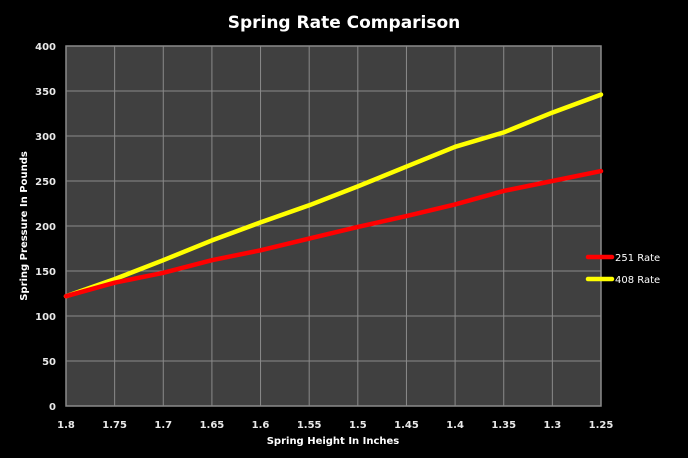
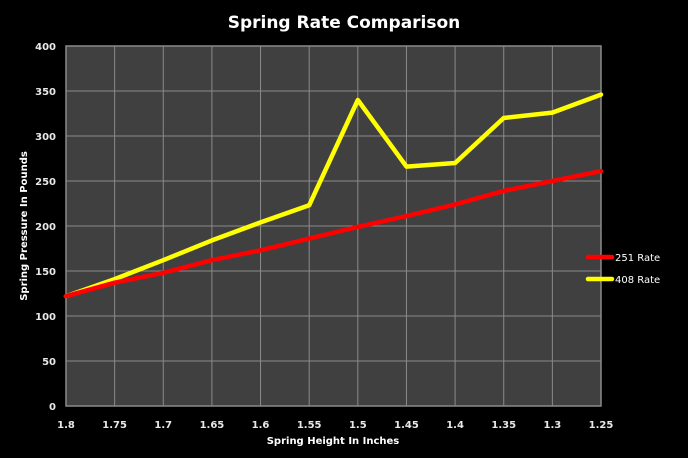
408 Rate/1.5: 240 -> 340
408 Rate/1.4: 290 -> 270
408 Rate/1.35: 300 -> 320
